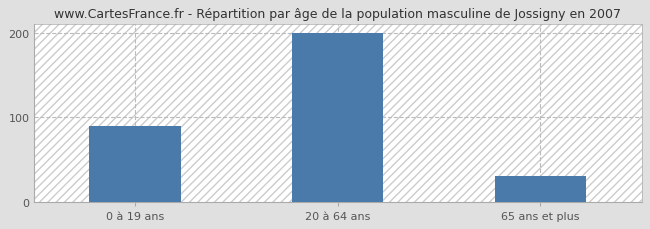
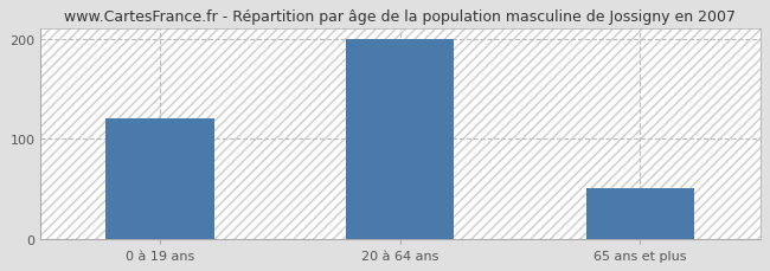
0 à 19 ans: 90 -> 120
65 ans et plus: 30 -> 50
